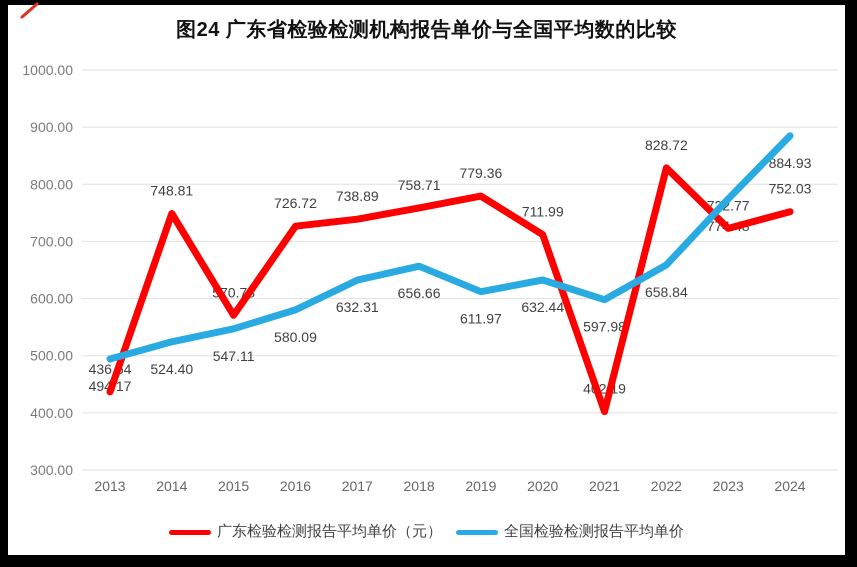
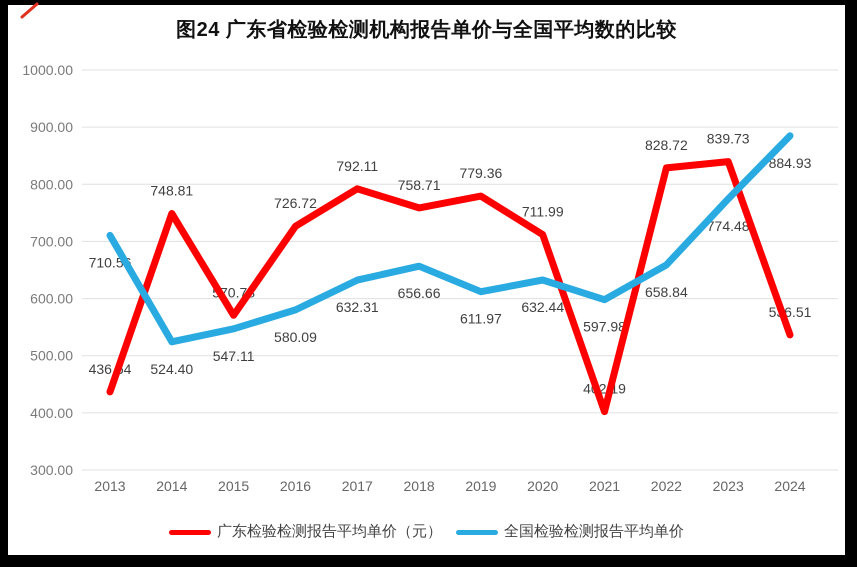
全国检验检测报告平均单价/2013: 494.17 -> 710.56
广东检验检测报告平均单价（元）/2017: 738.89 -> 792.11
广东检验检测报告平均单价（元）/2023: 722.77 -> 839.73
广东检验检测报告平均单价（元）/2024: 752.03 -> 536.51
